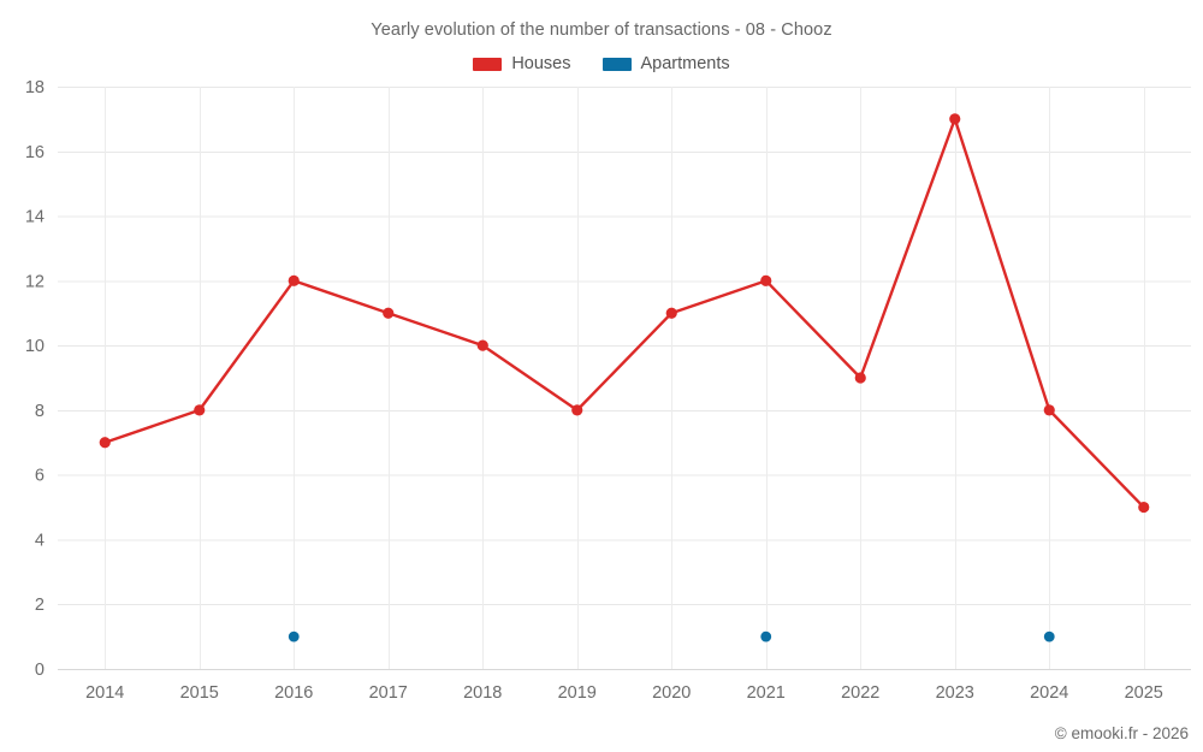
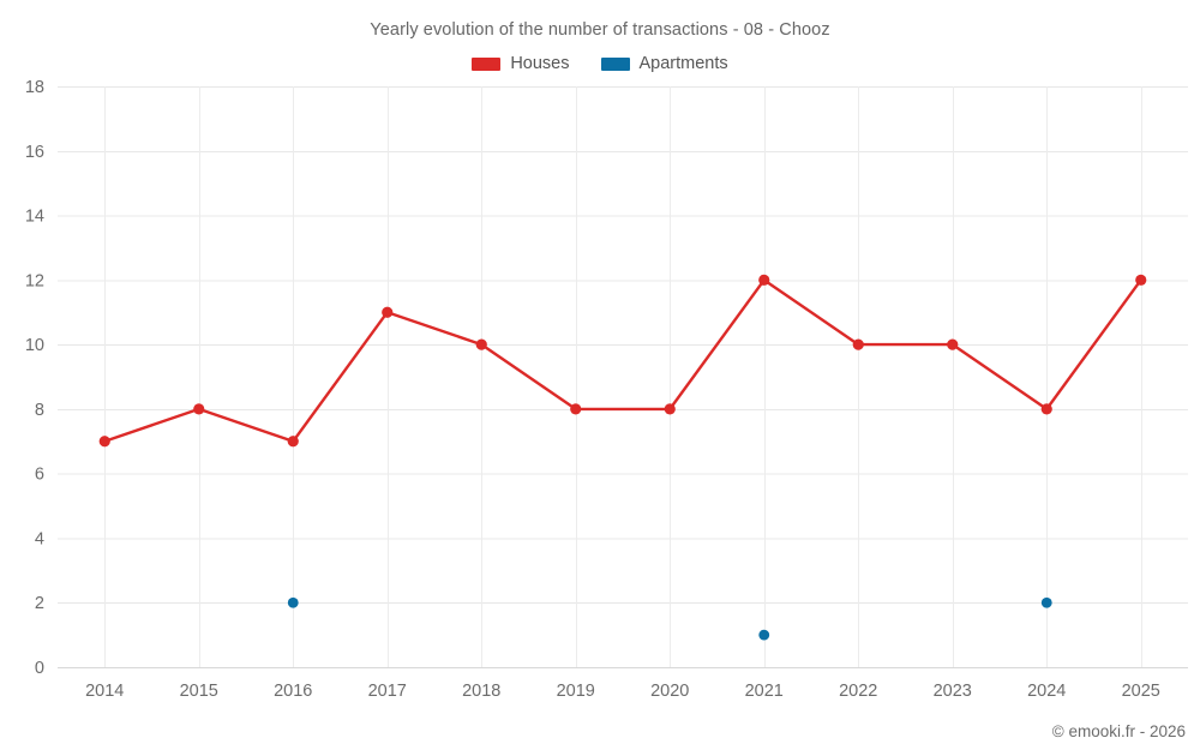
Houses/2016: 12 -> 7
Apartments/2016: 1 -> 2
Houses/2020: 11 -> 8
Houses/2022: 9 -> 10
Houses/2023: 17 -> 10
Apartments/2024: 1 -> 2
Houses/2025: 5 -> 12
